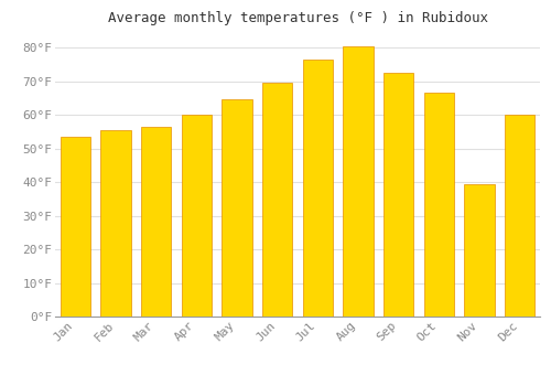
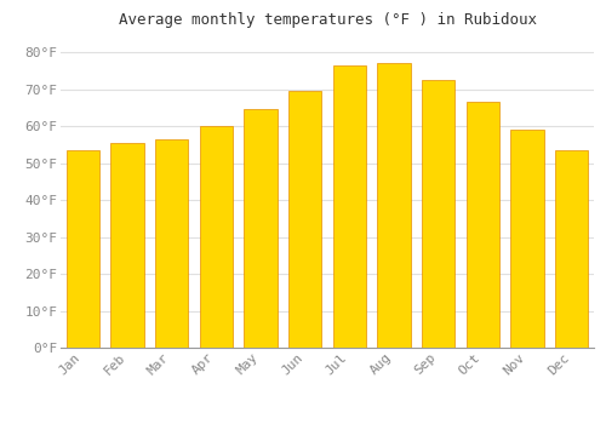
Aug: 80.5°F -> 77.0°F
Nov: 39.5°F -> 59.0°F
Dec: 60.0°F -> 53.5°F
